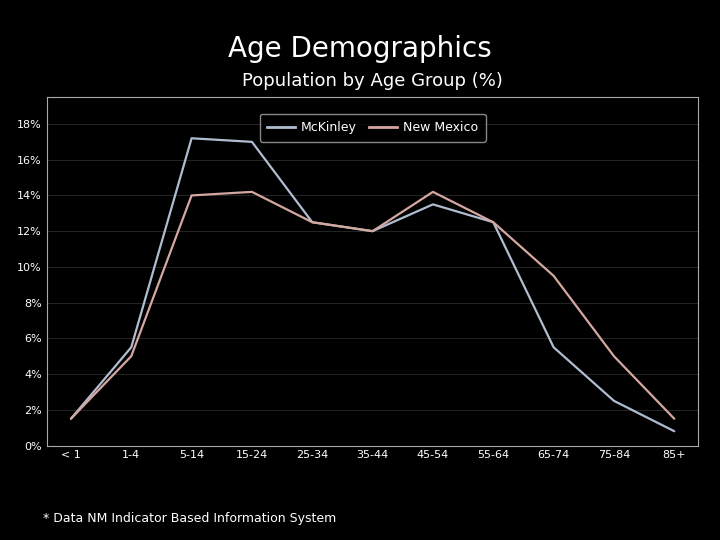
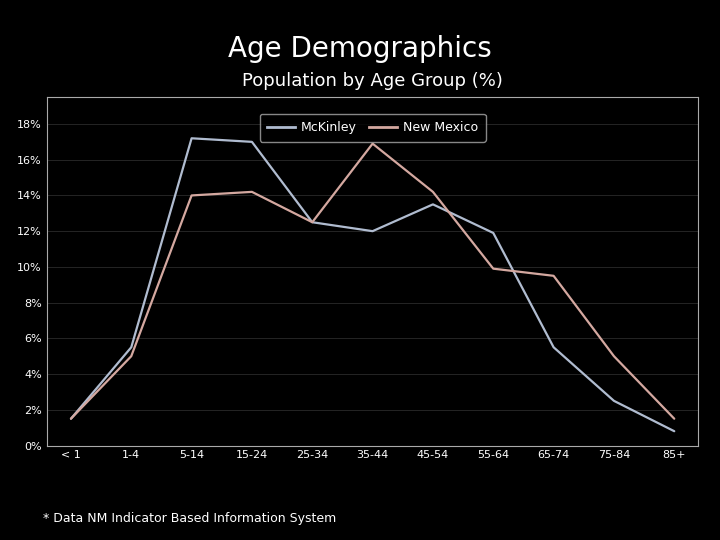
New Mexico/35-44: 12.0% -> 16.9%
McKinley/55-64: 12.5% -> 11.9%
New Mexico/55-64: 12.5% -> 9.9%
